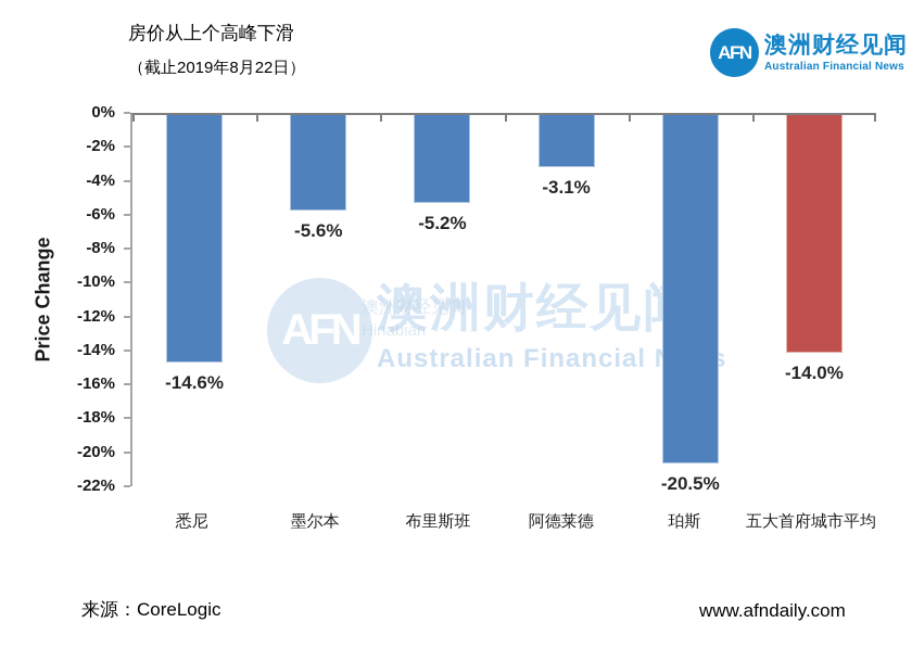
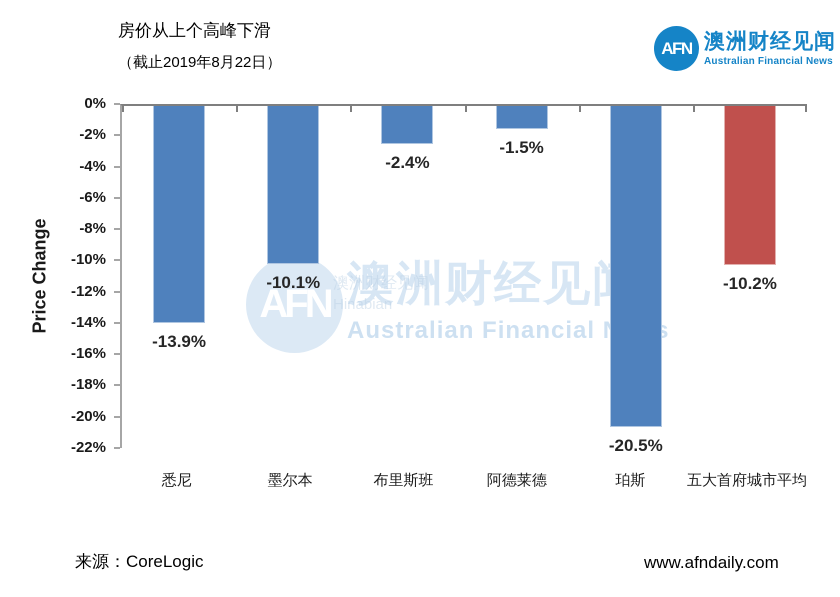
悉尼: -14.6% -> -13.9%
墨尔本: -5.6% -> -10.1%
布里斯班: -5.2% -> -2.4%
阿德莱德: -3.1% -> -1.5%
五大首府城市平均: -14.0% -> -10.2%
